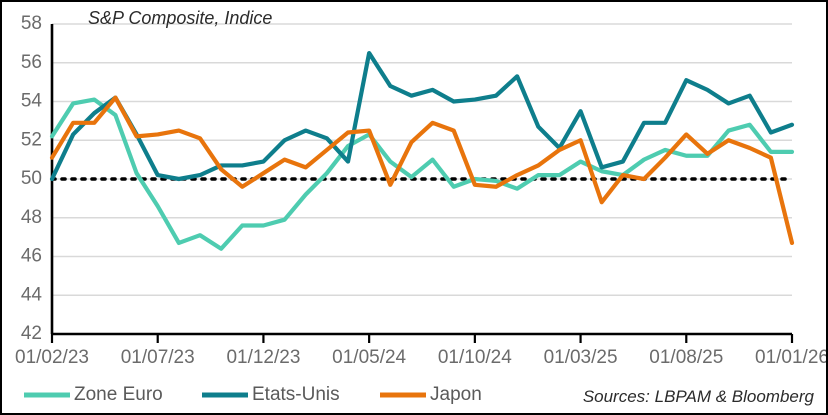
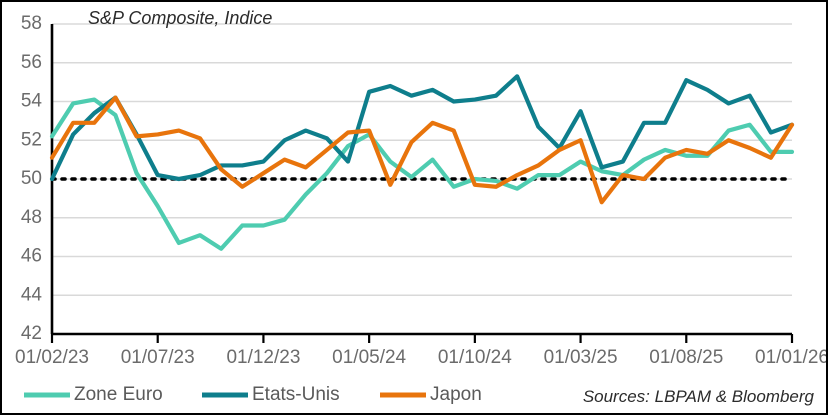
Etats-Unis/01/05/24: 56.5 -> 54.5
Japon/01/08/25: 52.3 -> 51.5
Japon/01/01/26: 46.7 -> 52.8
